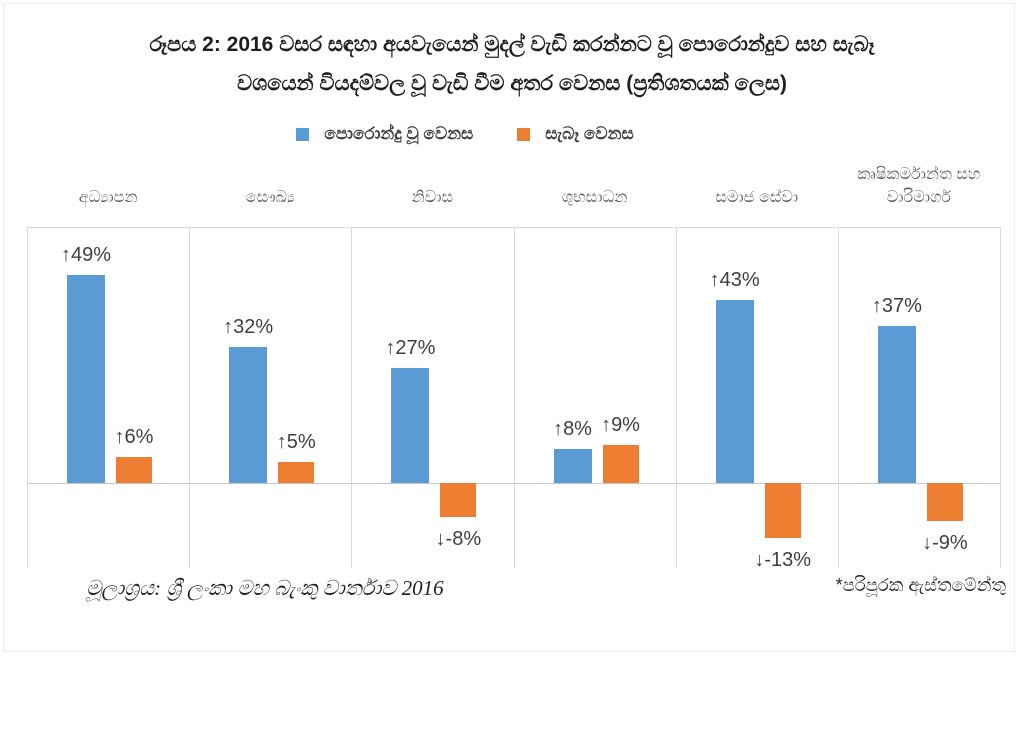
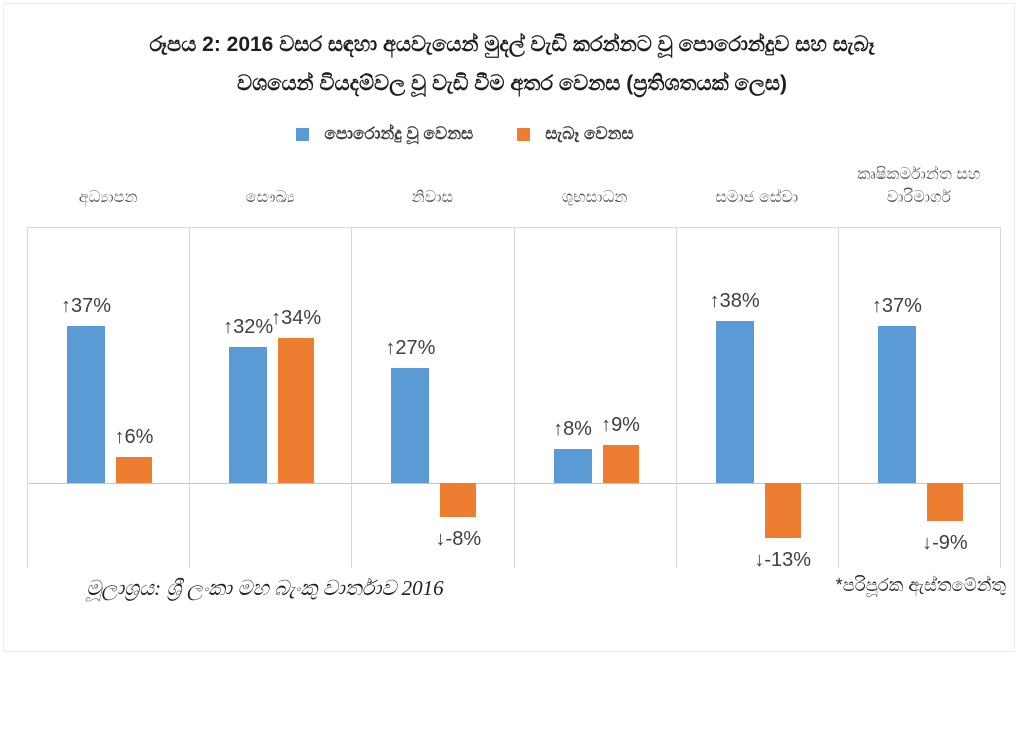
පොරොන්දු වූ වෙනස/අධ්‍යාපන: 49 -> 37
සැබෑ වෙනස/සෞඛ්‍ය: 5 -> 34
පොරොන්දු වූ වෙනස/සමාජ සේවා: 43 -> 38
